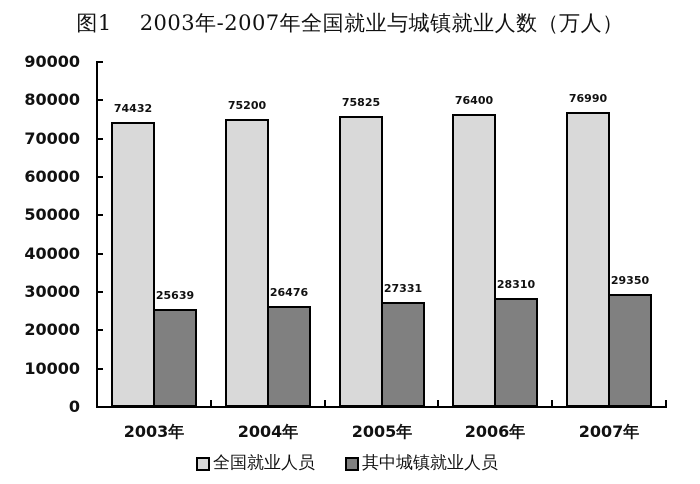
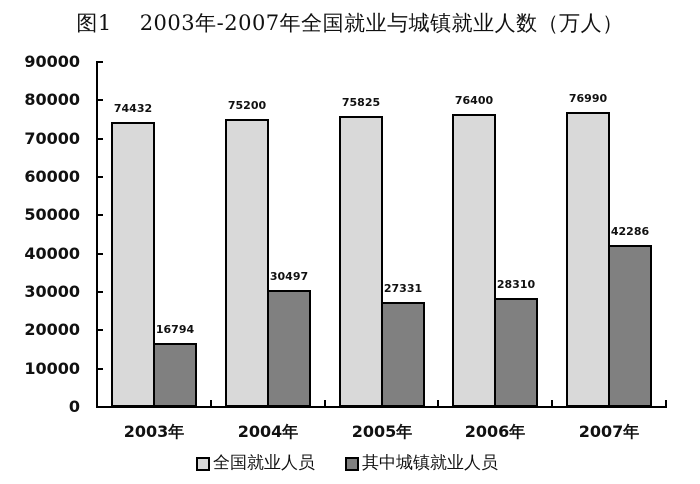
其中城镇就业人员/2003年: 25639 -> 16794
其中城镇就业人员/2004年: 26476 -> 30497
其中城镇就业人员/2007年: 29350 -> 42286
